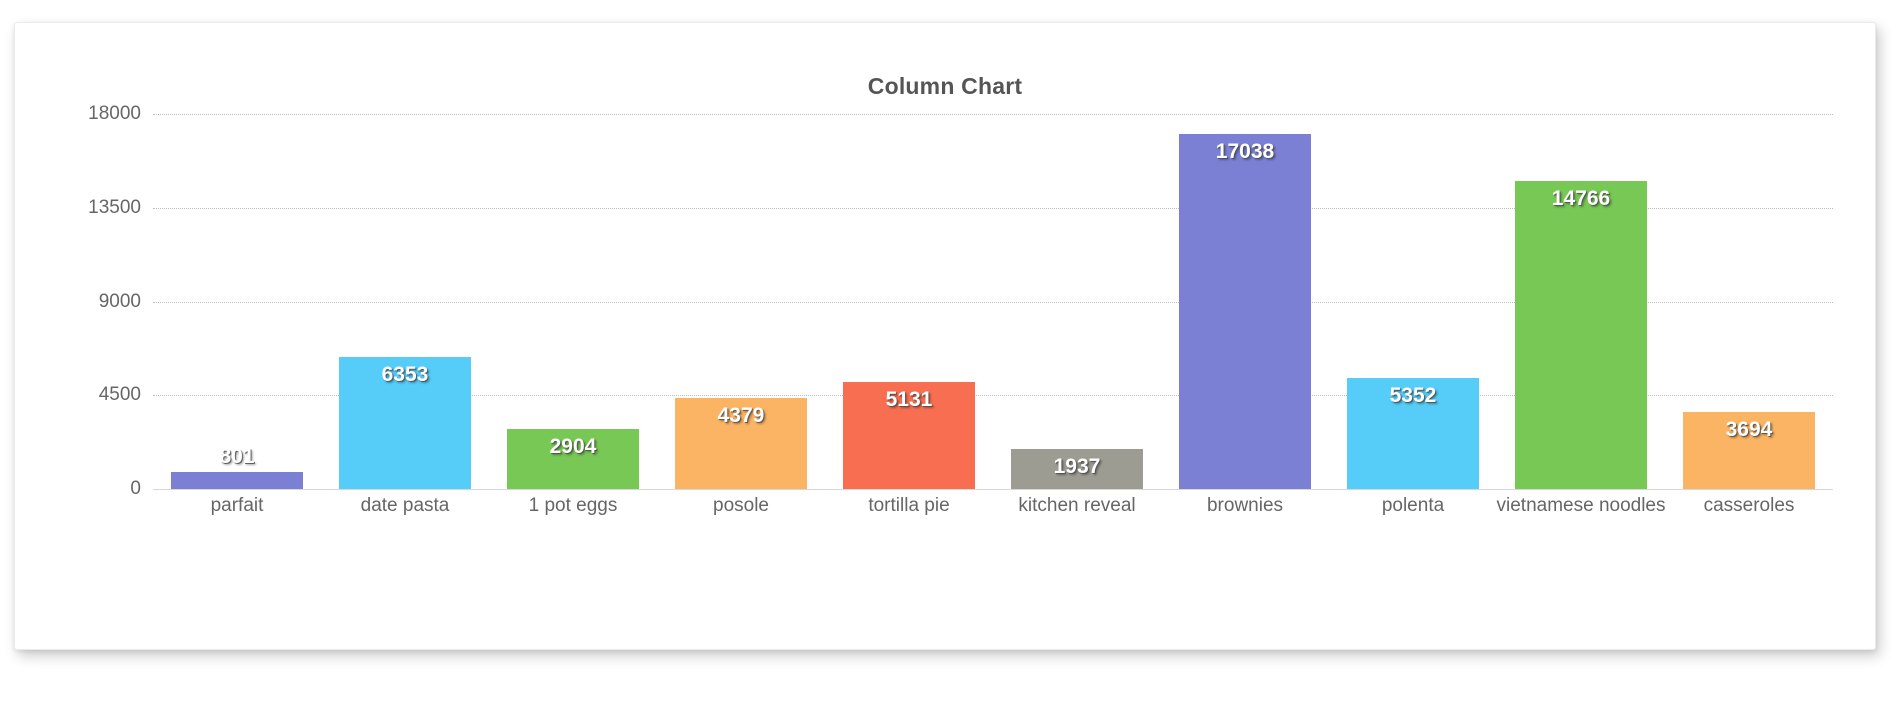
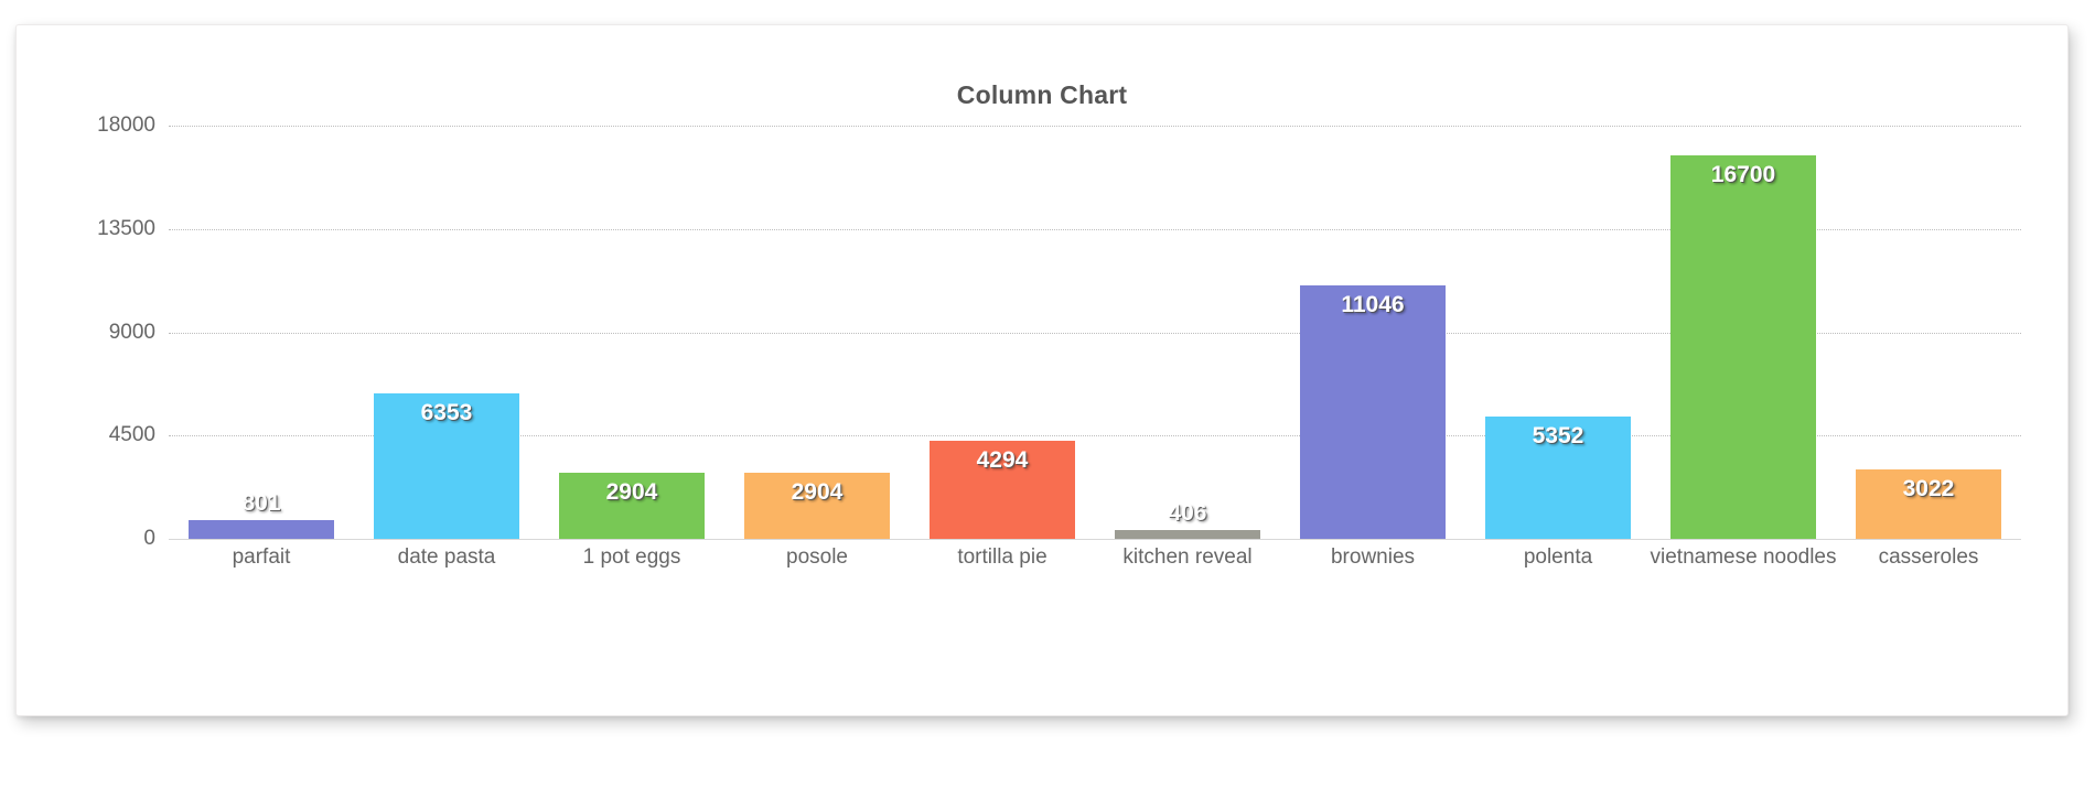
posole: 4379 -> 2904
tortilla pie: 5131 -> 4294
kitchen reveal: 1937 -> 406
brownies: 17038 -> 11046
vietnamese noodles: 14766 -> 16700
casseroles: 3694 -> 3022
